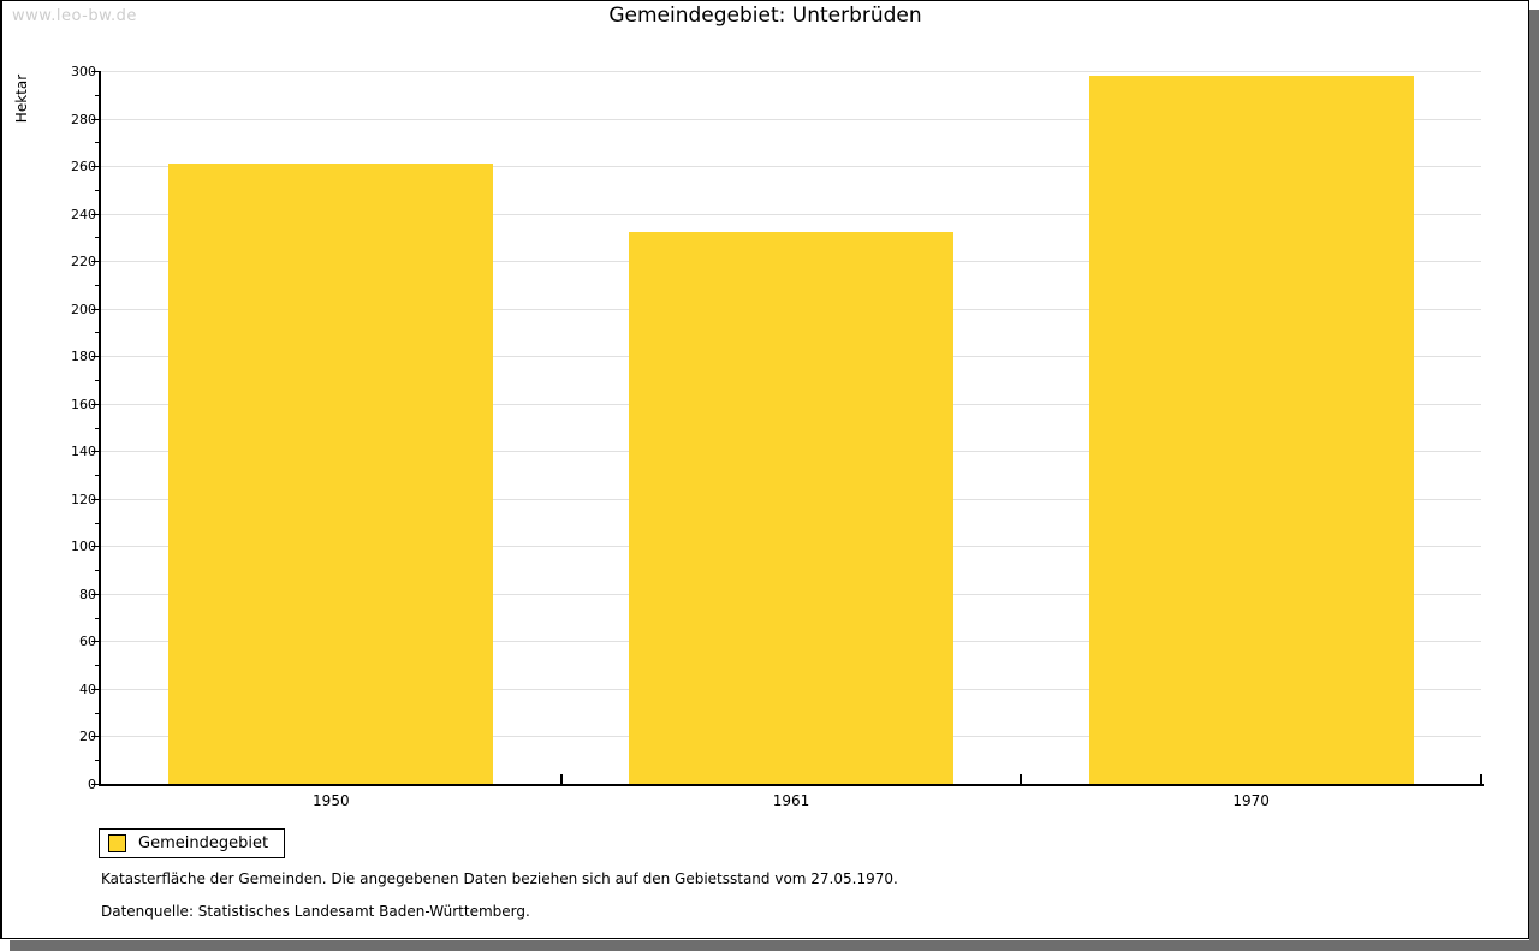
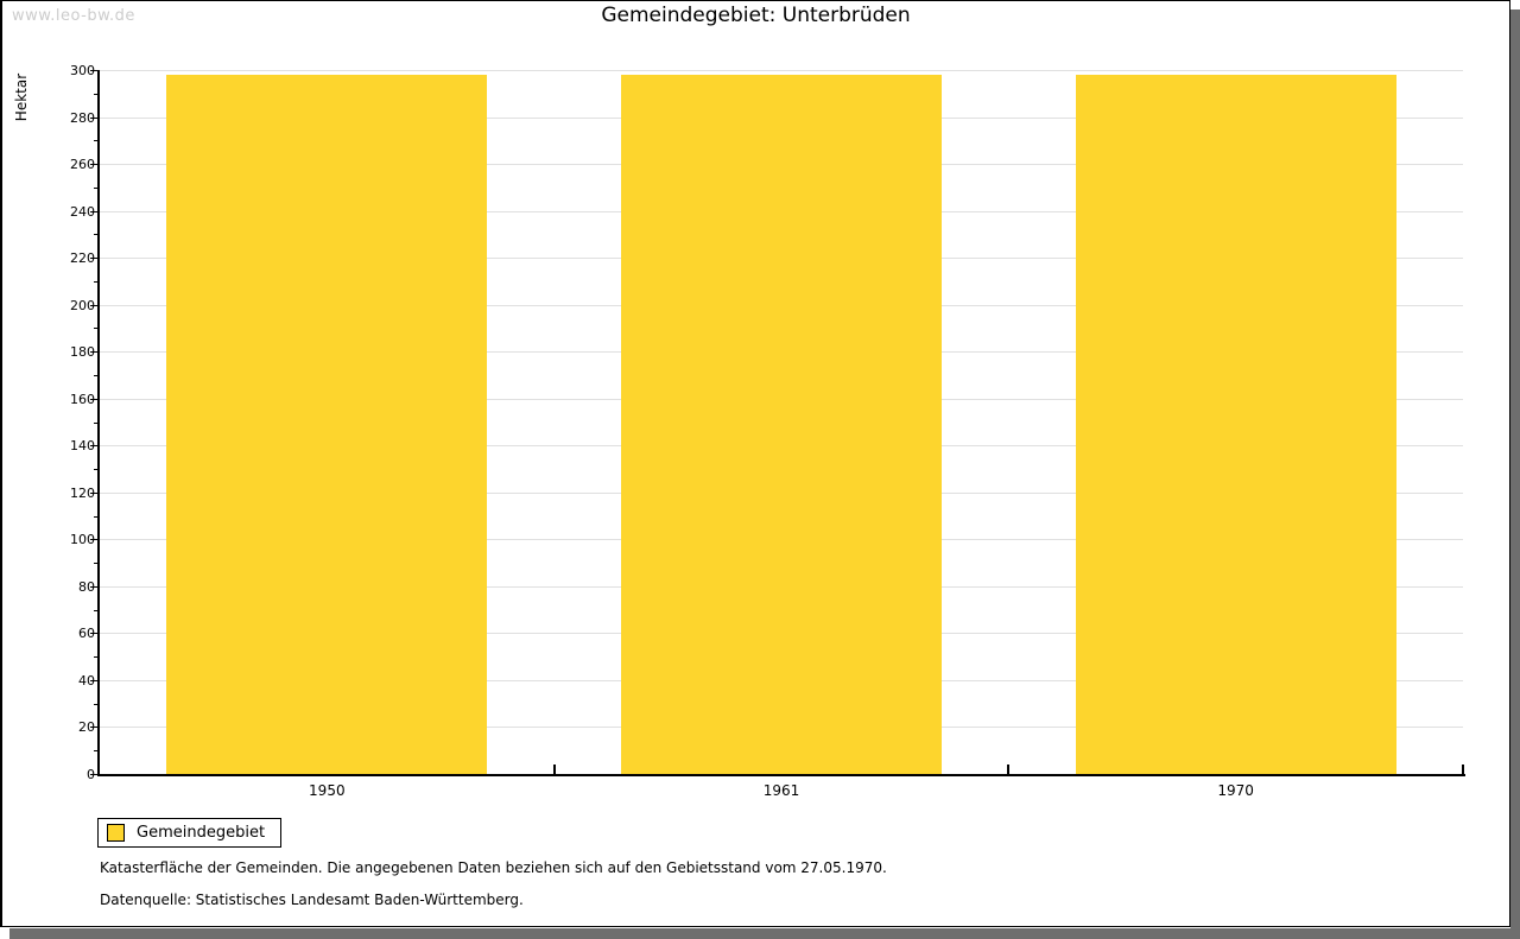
1950: 261 -> 298
1961: 232 -> 298
